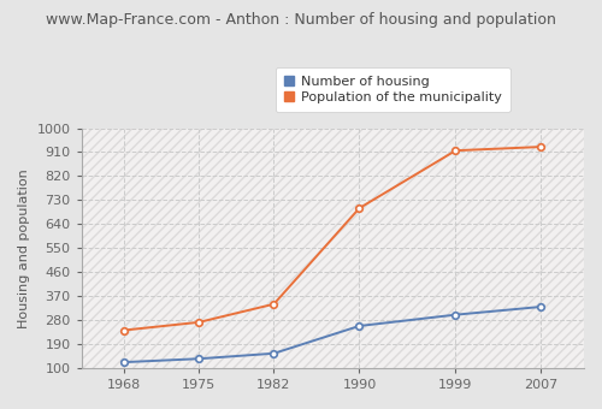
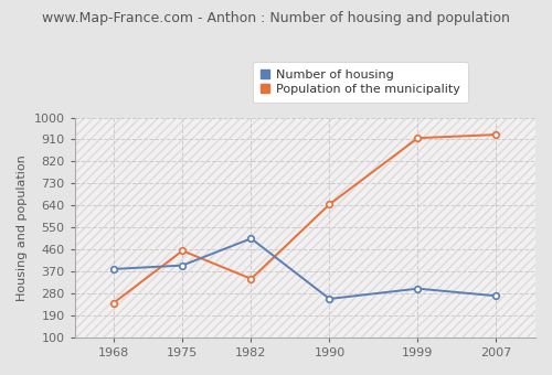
Number of housing/1968: 122 -> 380
Number of housing/1975: 135 -> 395
Population of the municipality/1975: 272 -> 455
Number of housing/1982: 155 -> 505
Population of the municipality/1990: 700 -> 645
Number of housing/2007: 330 -> 270
